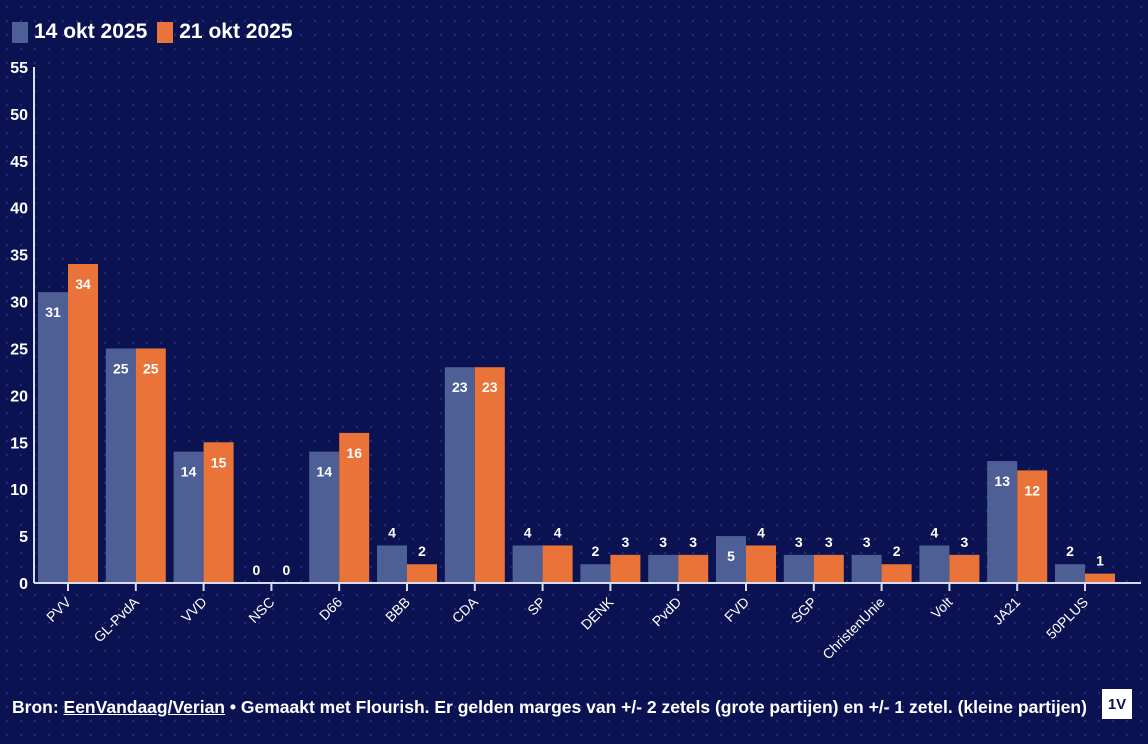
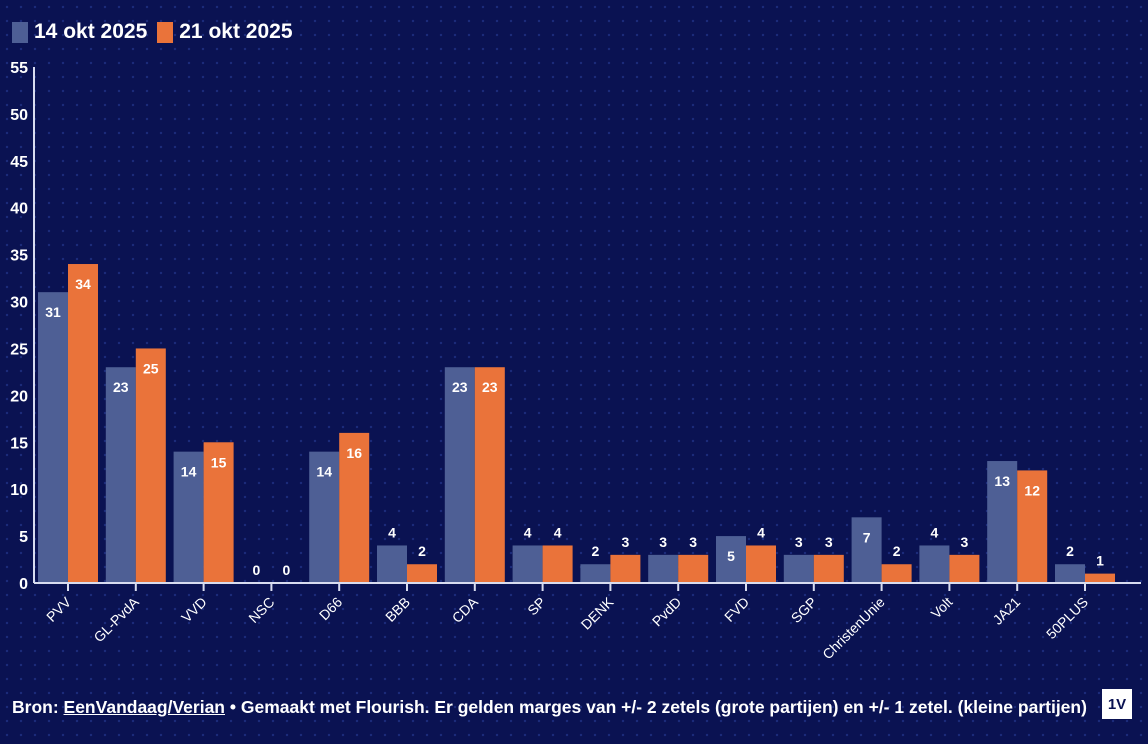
14 okt 2025/GL-PvdA: 25 -> 23
14 okt 2025/ChristenUnie: 3 -> 7
